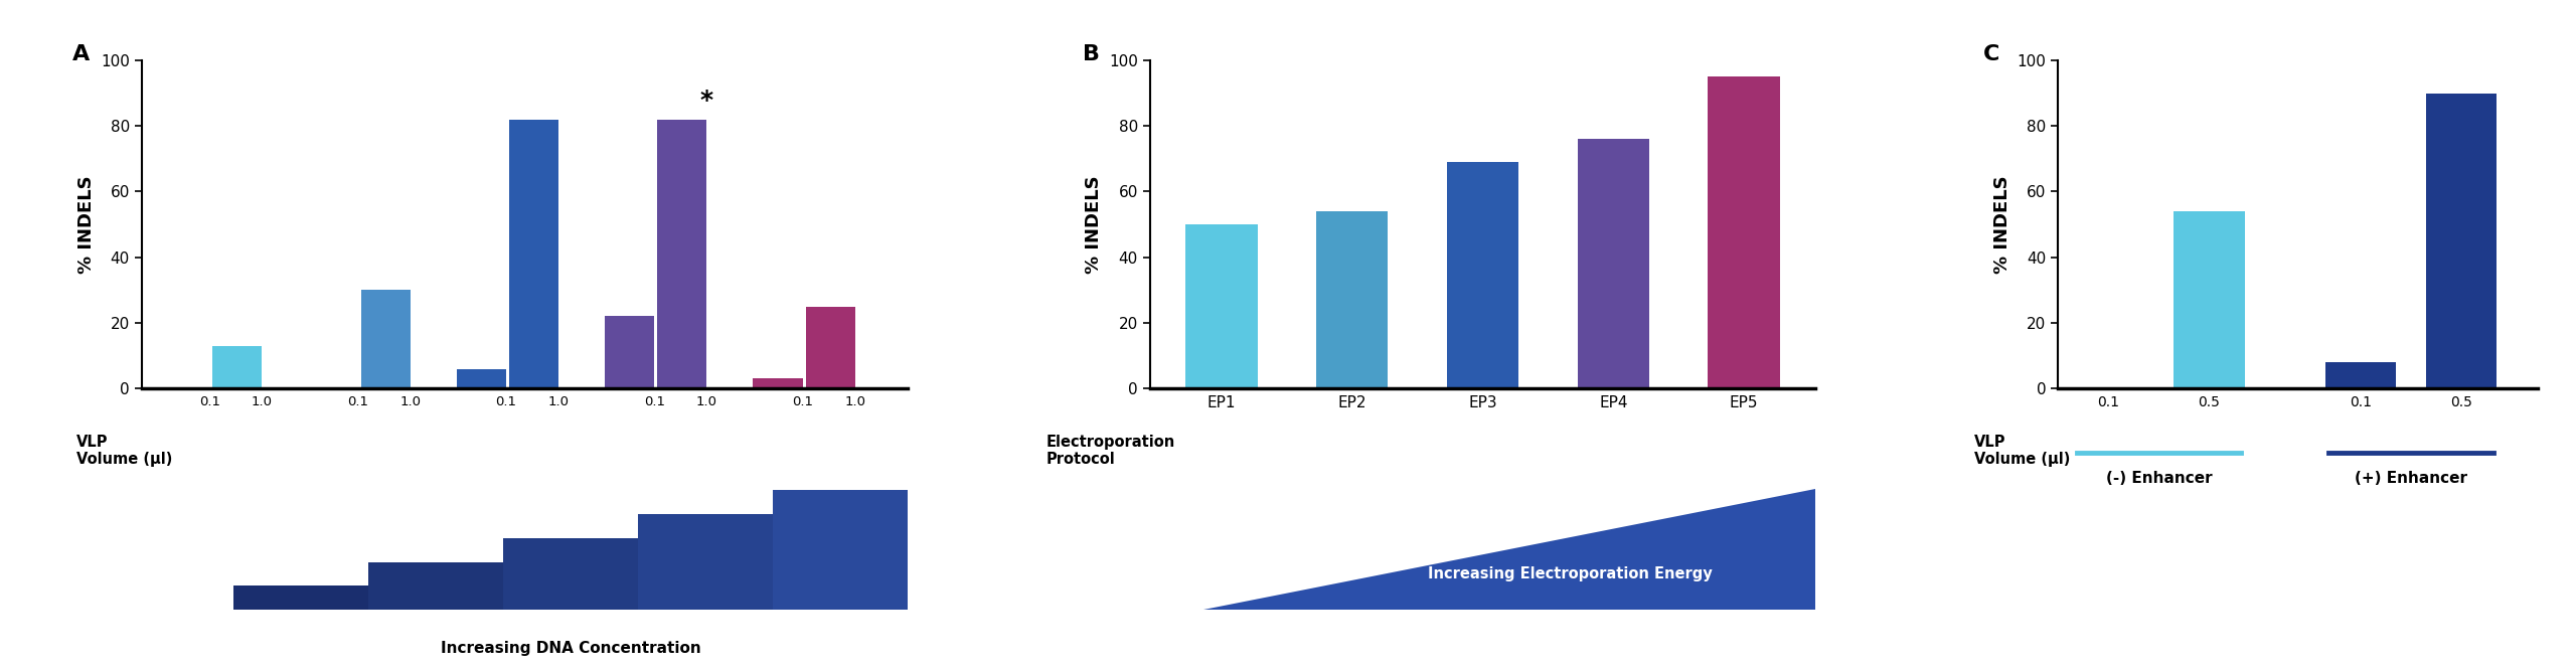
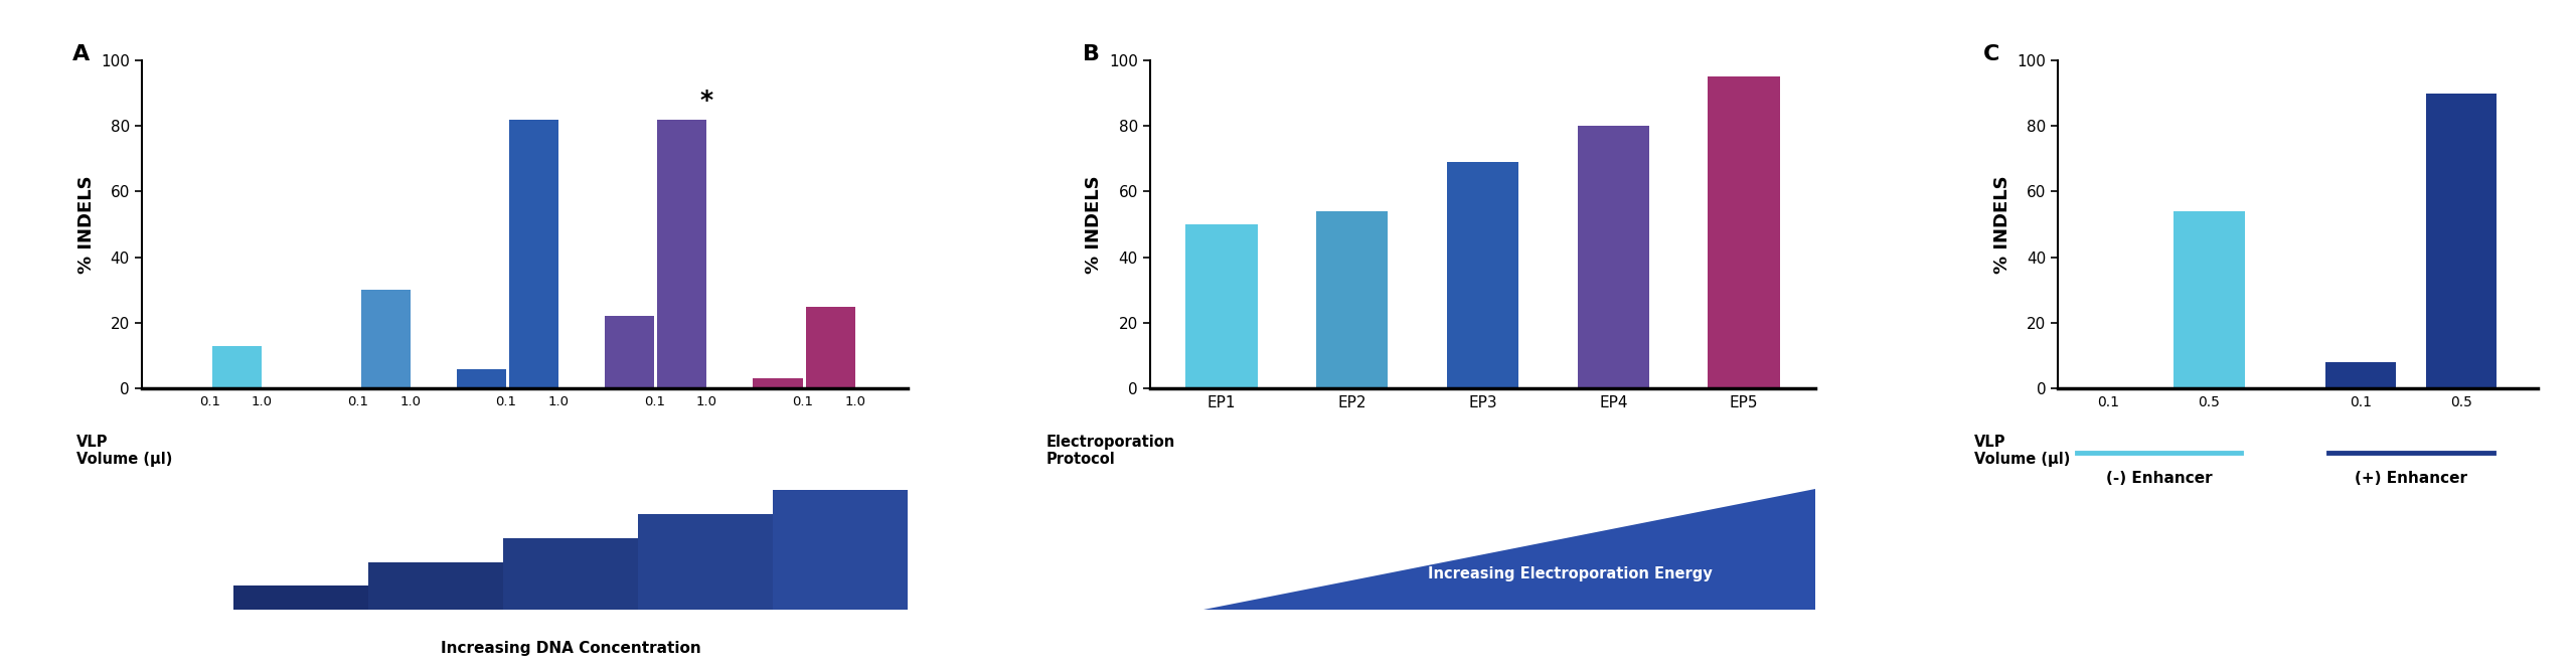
EP4: 76 -> 80
